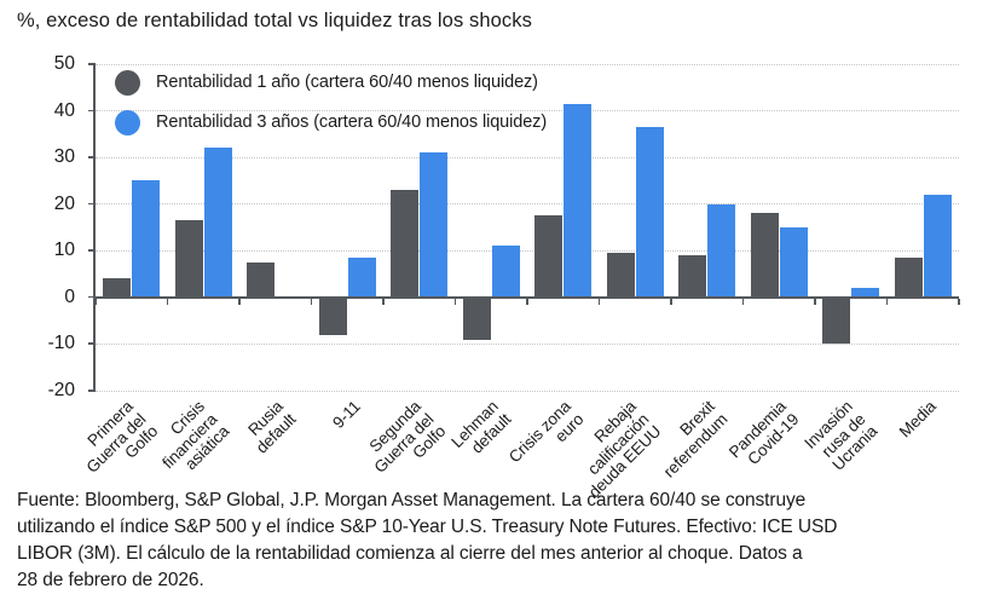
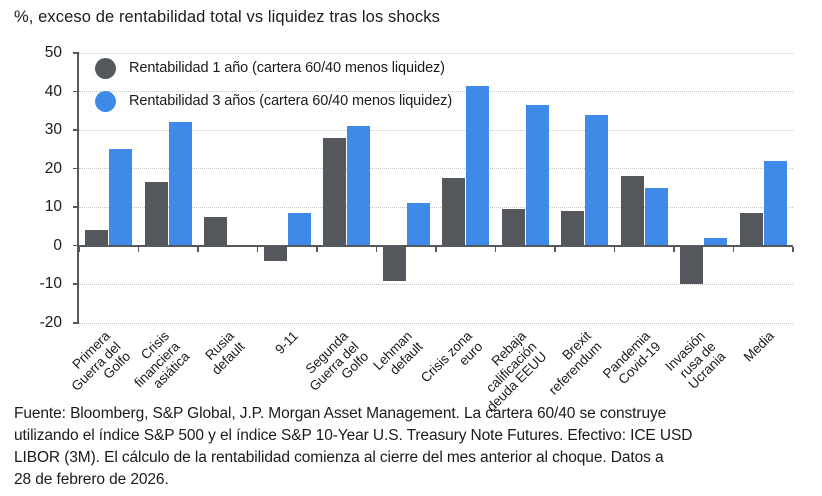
Rentabilidad 1 año (cartera 60/40 menos liquidez)/9-11: -8 -> -4
Rentabilidad 1 año (cartera 60/40 menos liquidez)/Segunda Guerra del Golfo: 23 -> 28
Rentabilidad 3 años (cartera 60/40 menos liquidez)/Brexit referendum: 20 -> 34
